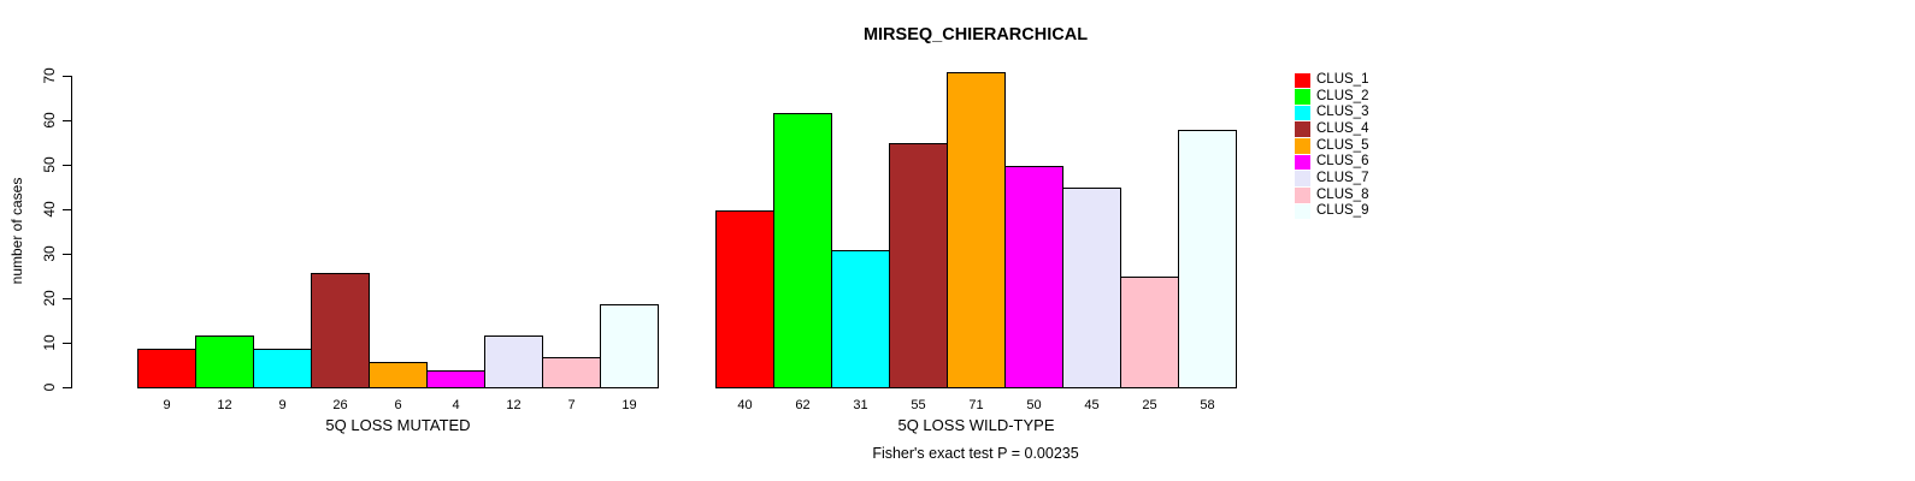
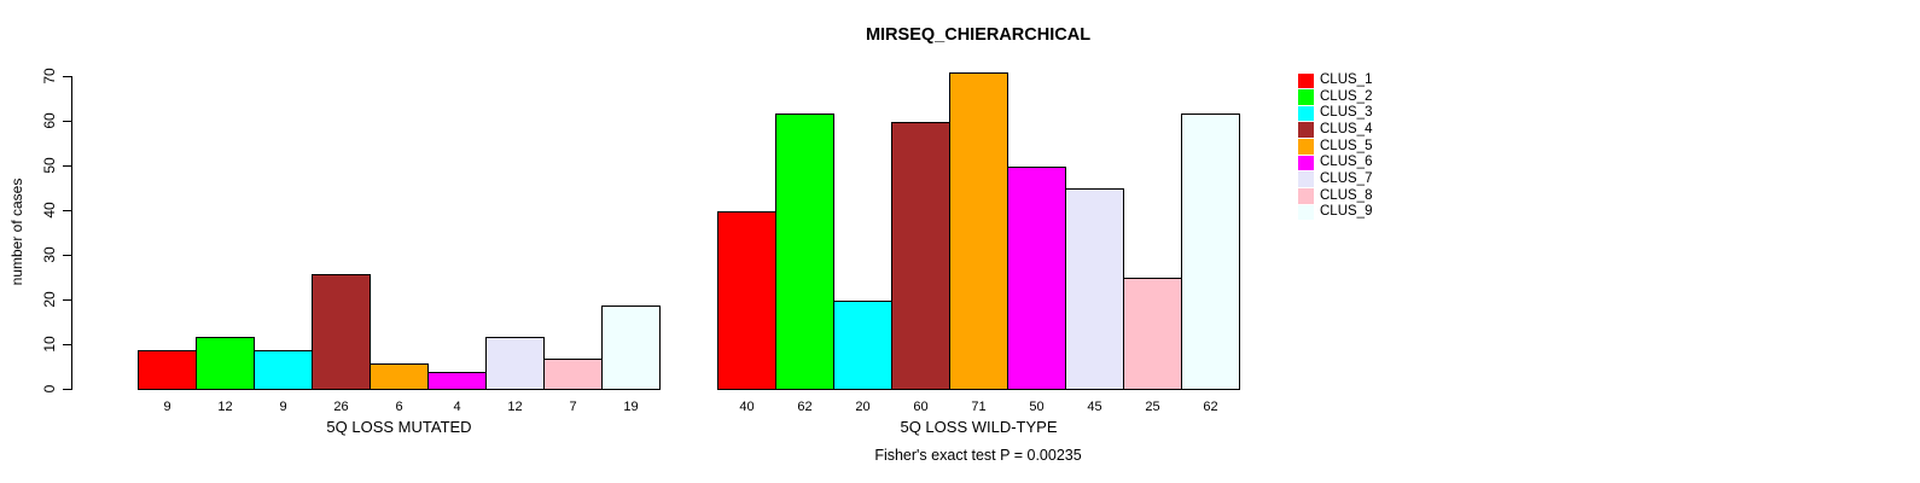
CLUS_3/5Q LOSS WILD-TYPE: 31 -> 20
CLUS_4/5Q LOSS WILD-TYPE: 55 -> 60
CLUS_9/5Q LOSS WILD-TYPE: 58 -> 62
